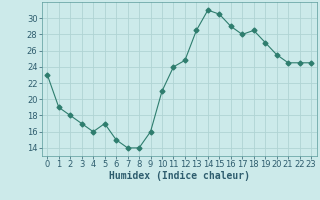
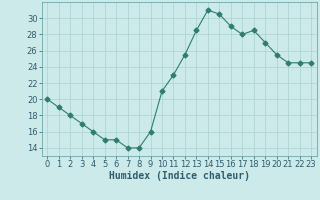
0: 23.0 -> 20.0
5: 17.0 -> 15.0
11: 24.0 -> 23.0
12: 24.8 -> 25.5
